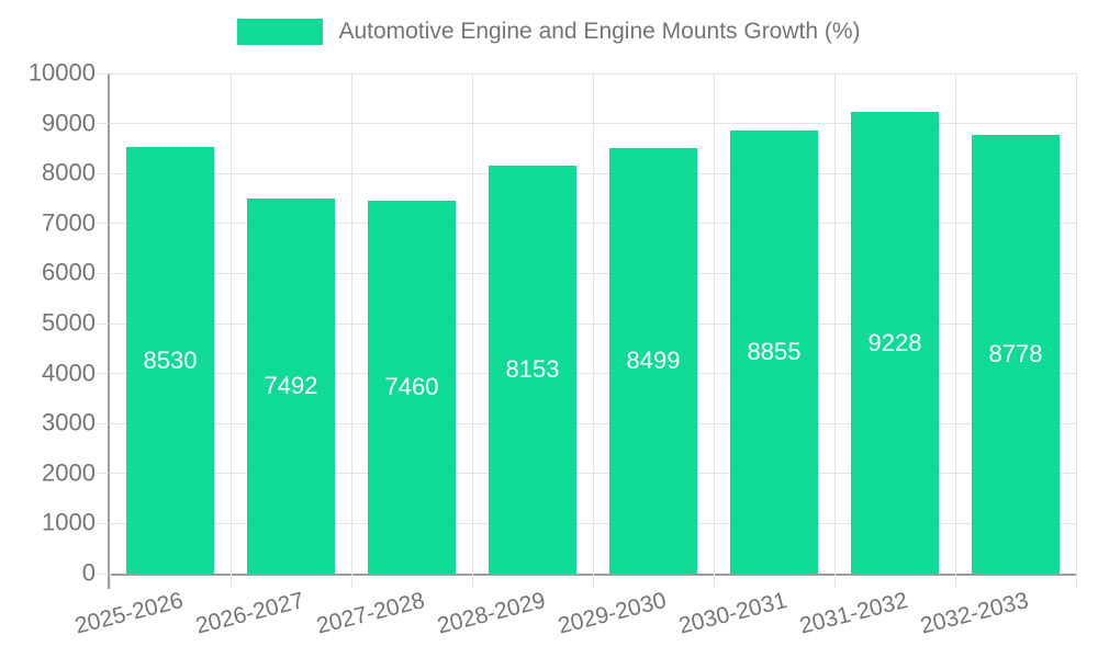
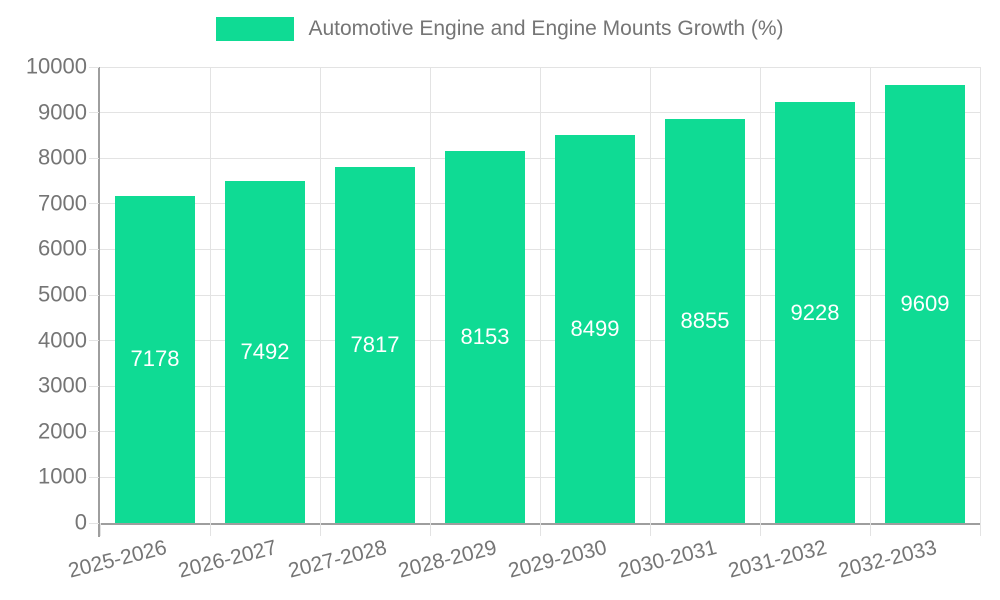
2025-2026: 8530 -> 7178
2027-2028: 7460 -> 7817
2032-2033: 8778 -> 9609
